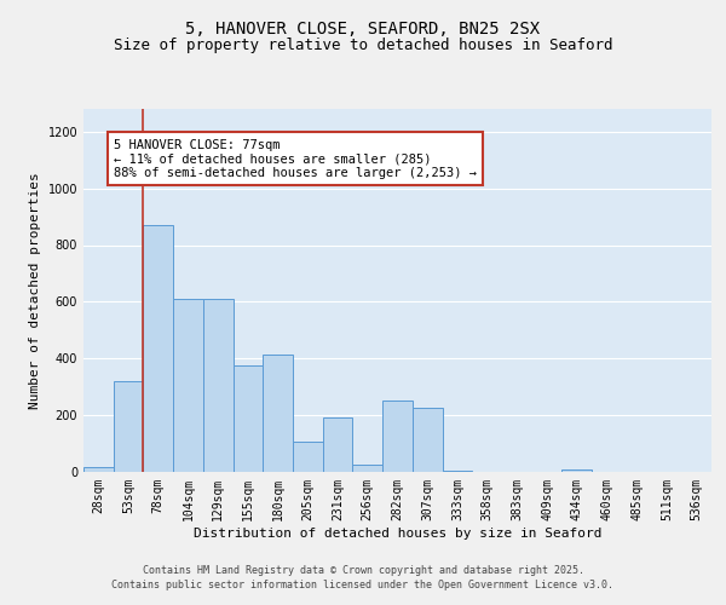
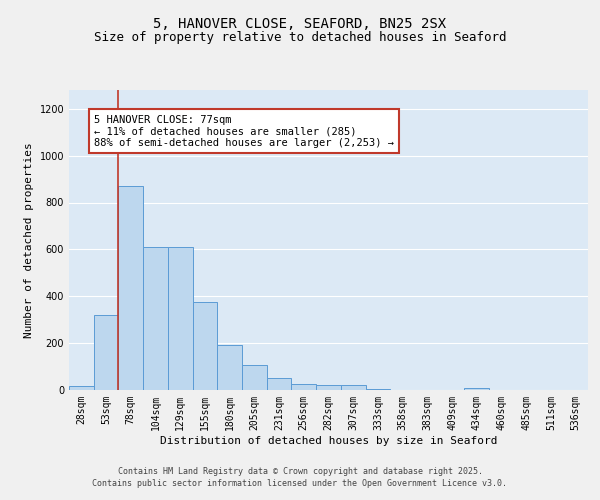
180sqm: 415 -> 190
231sqm: 190 -> 50
282sqm: 250 -> 20
307sqm: 225 -> 20
